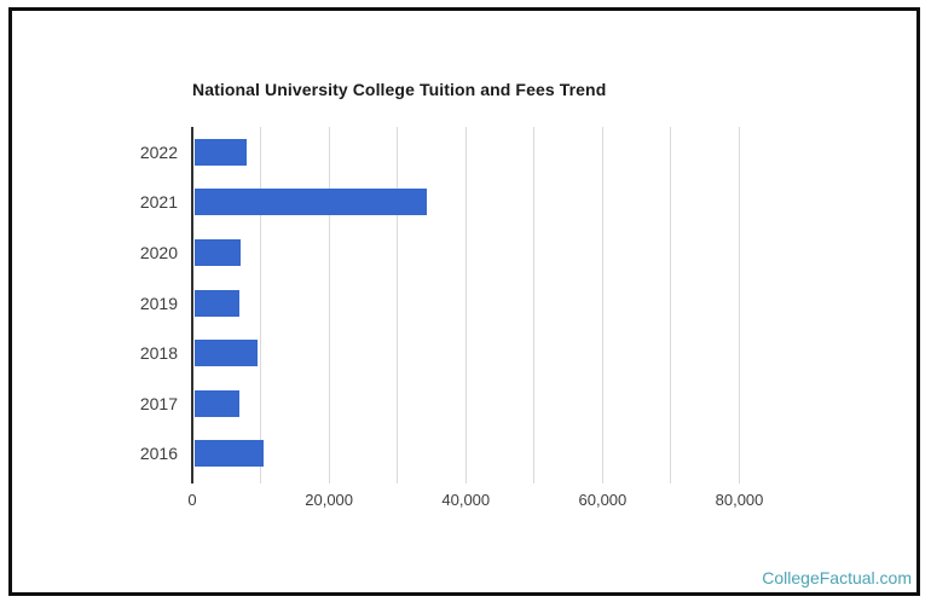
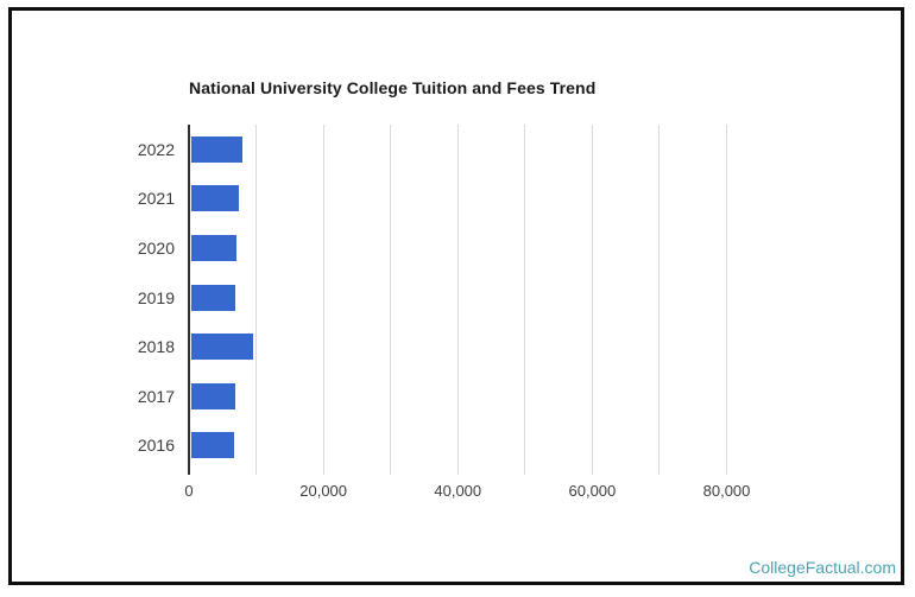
2021: 34000 -> 7000
2016: 10000 -> 6000
